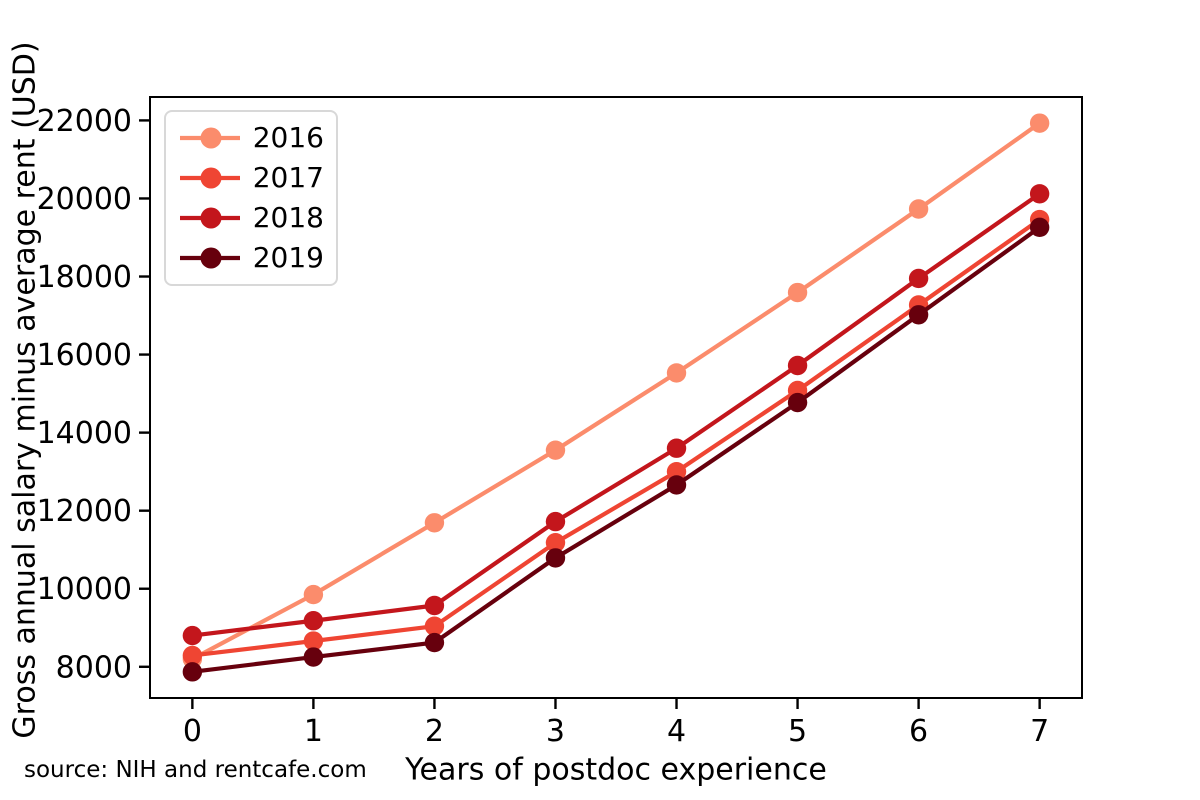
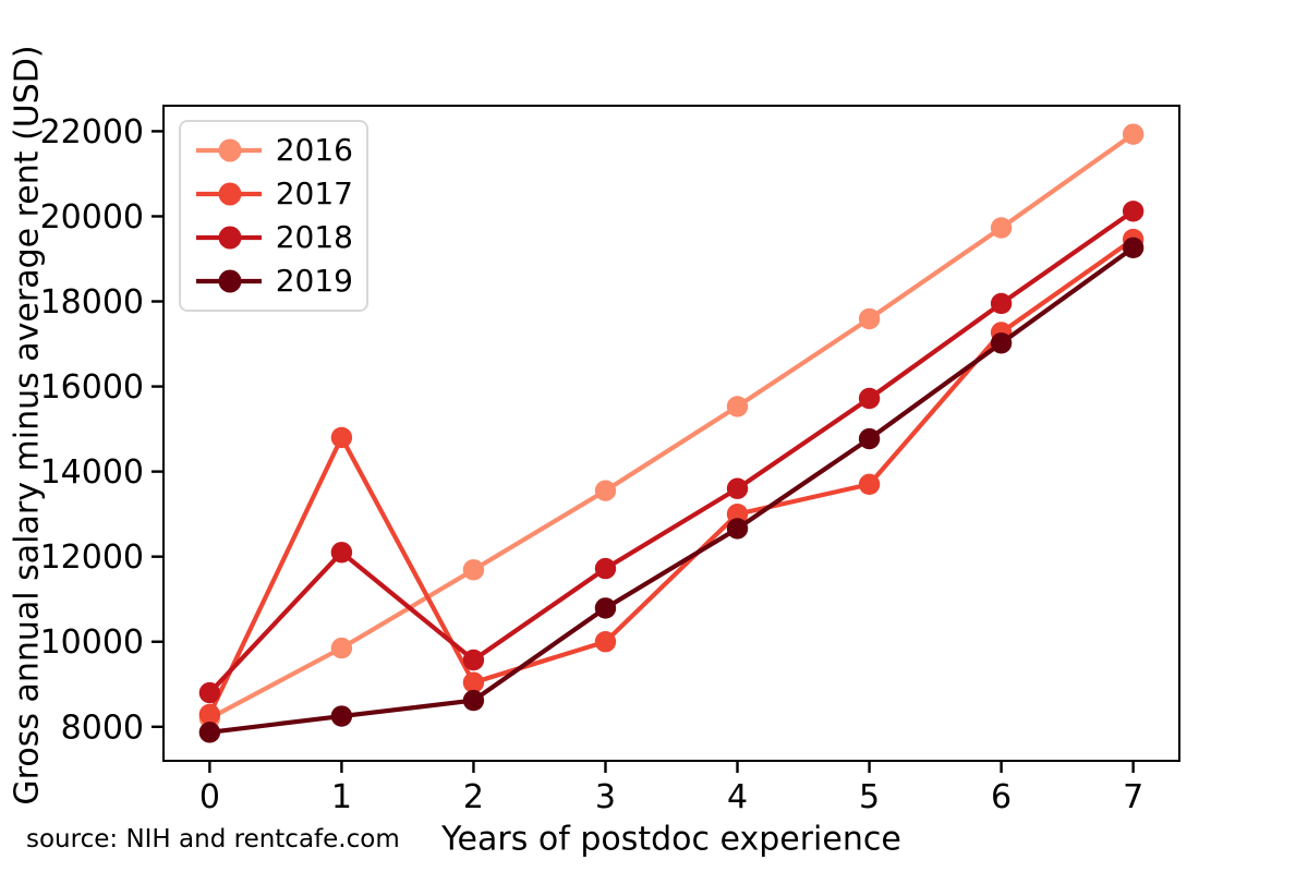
2017/1: 8700 -> 14800
2018/1: 9200 -> 12100
2017/3: 11200 -> 10000
2017/5: 15100 -> 13700
